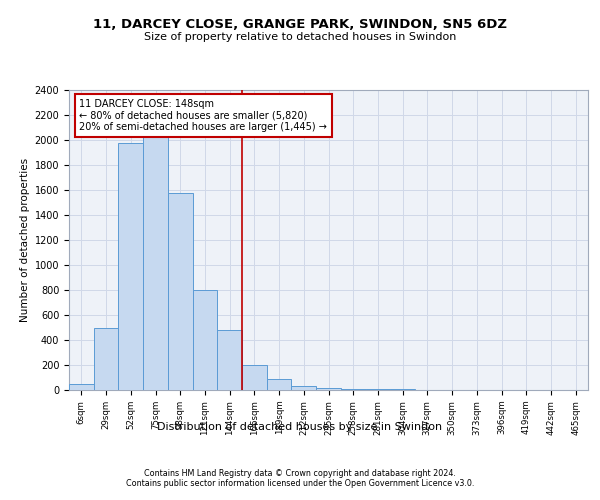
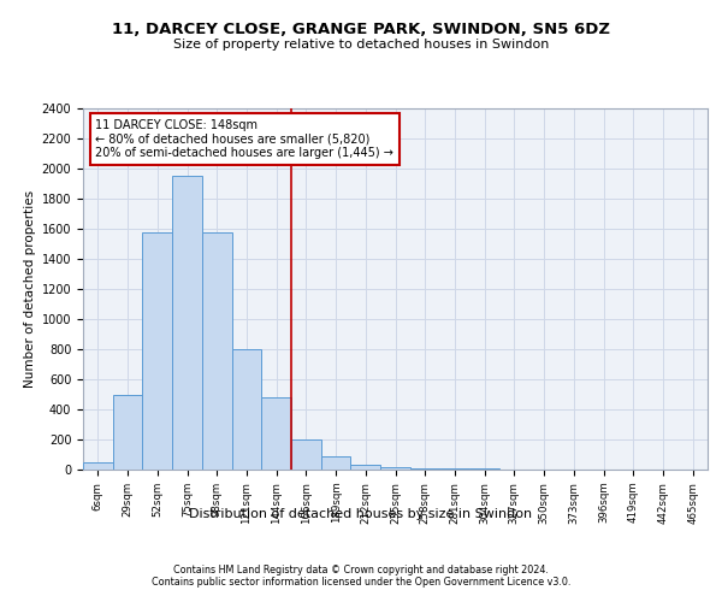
52sqm: 1980 -> 1580
75sqm: 2040 -> 1950
